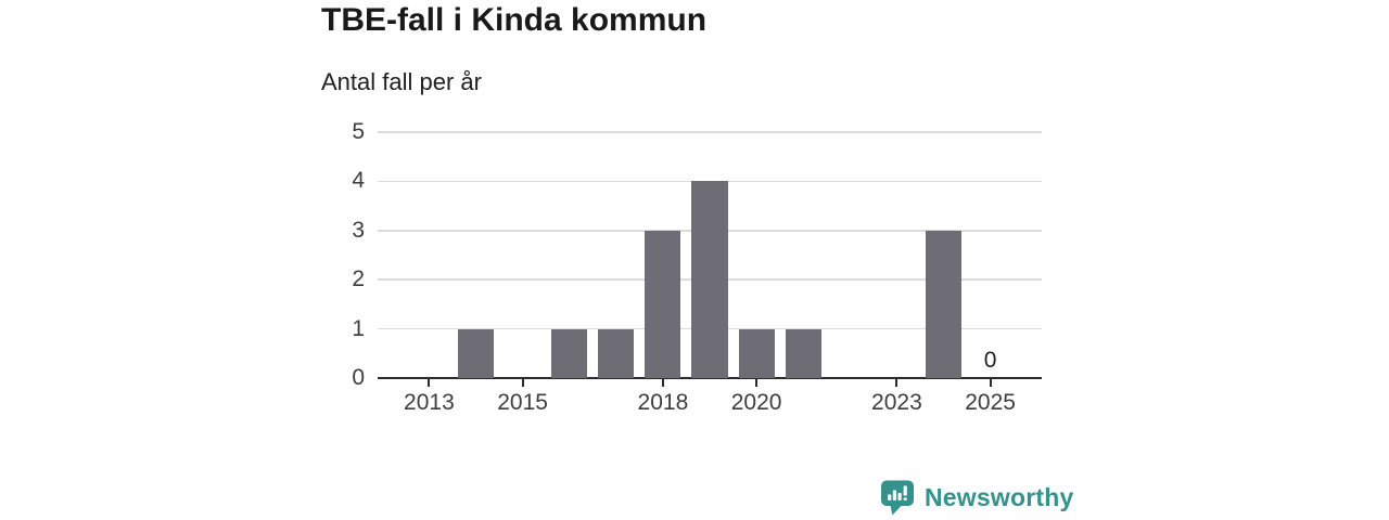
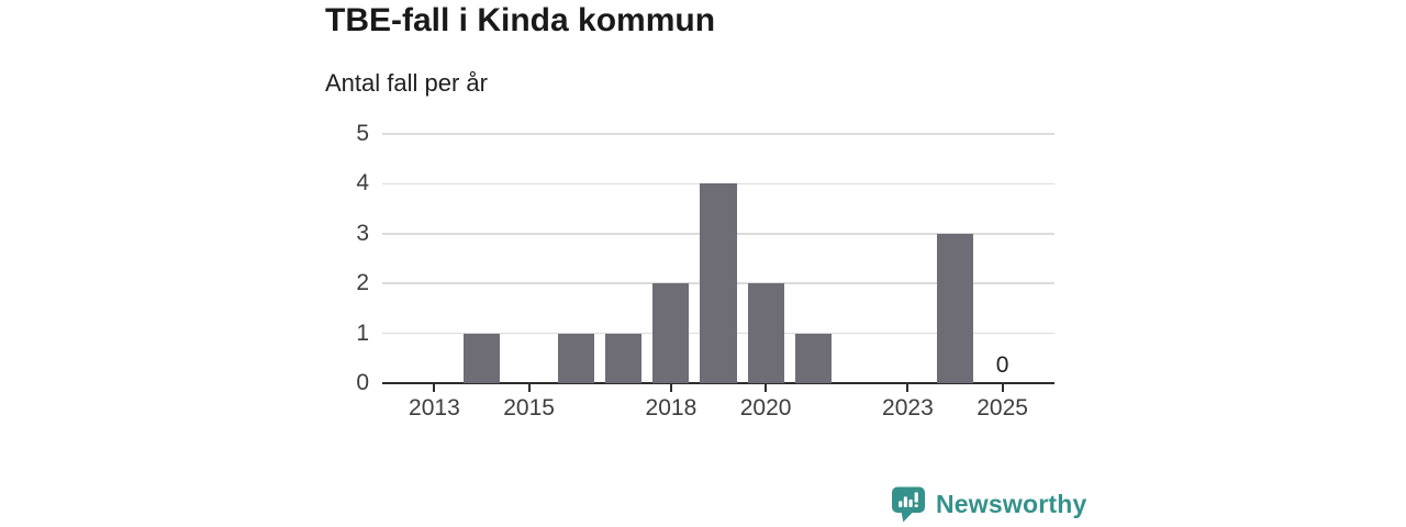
2018: 3 -> 2
2020: 1 -> 2
